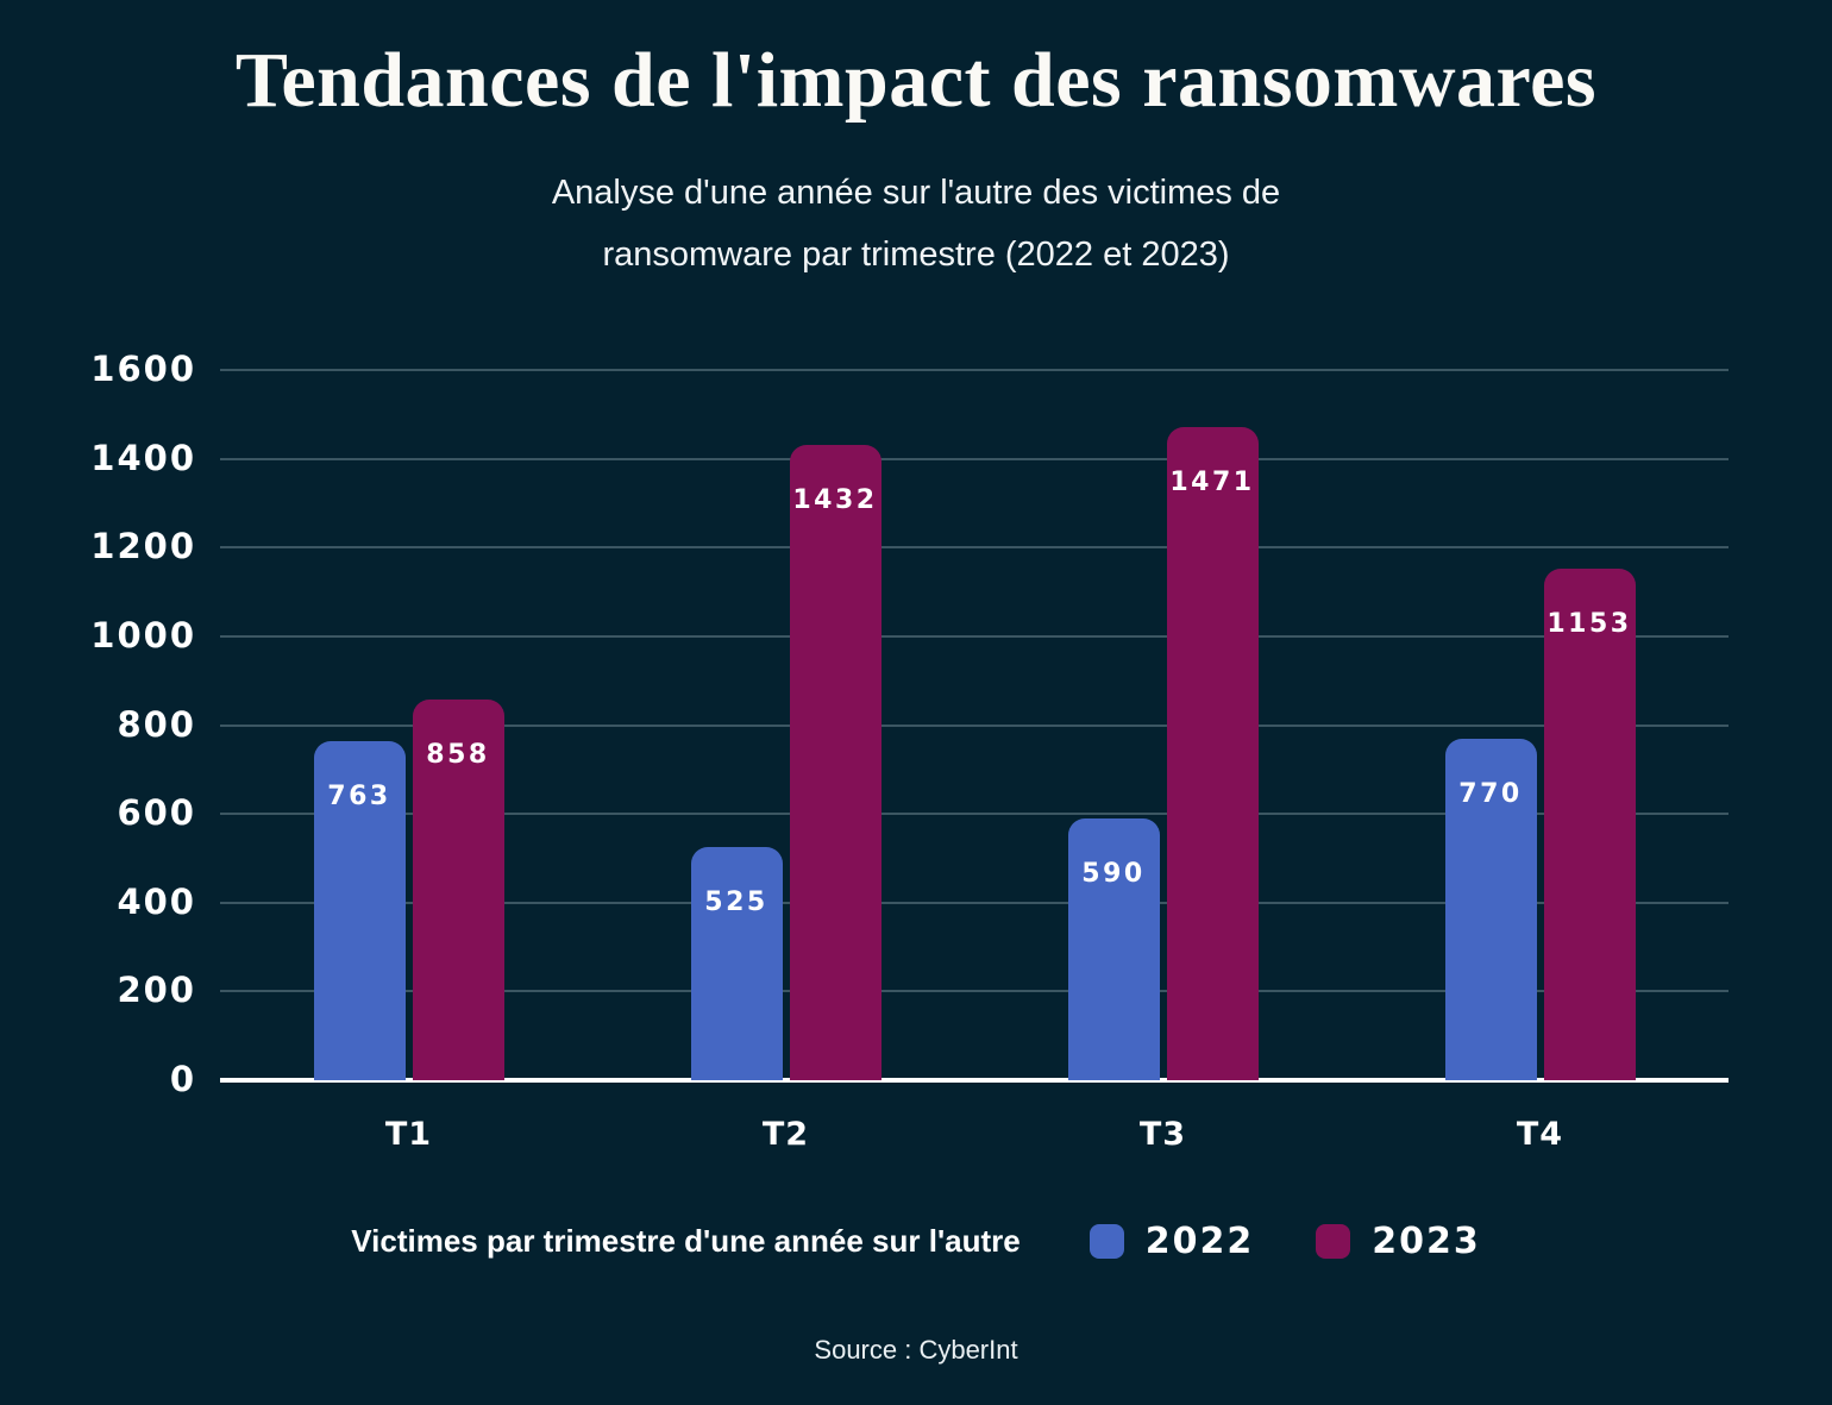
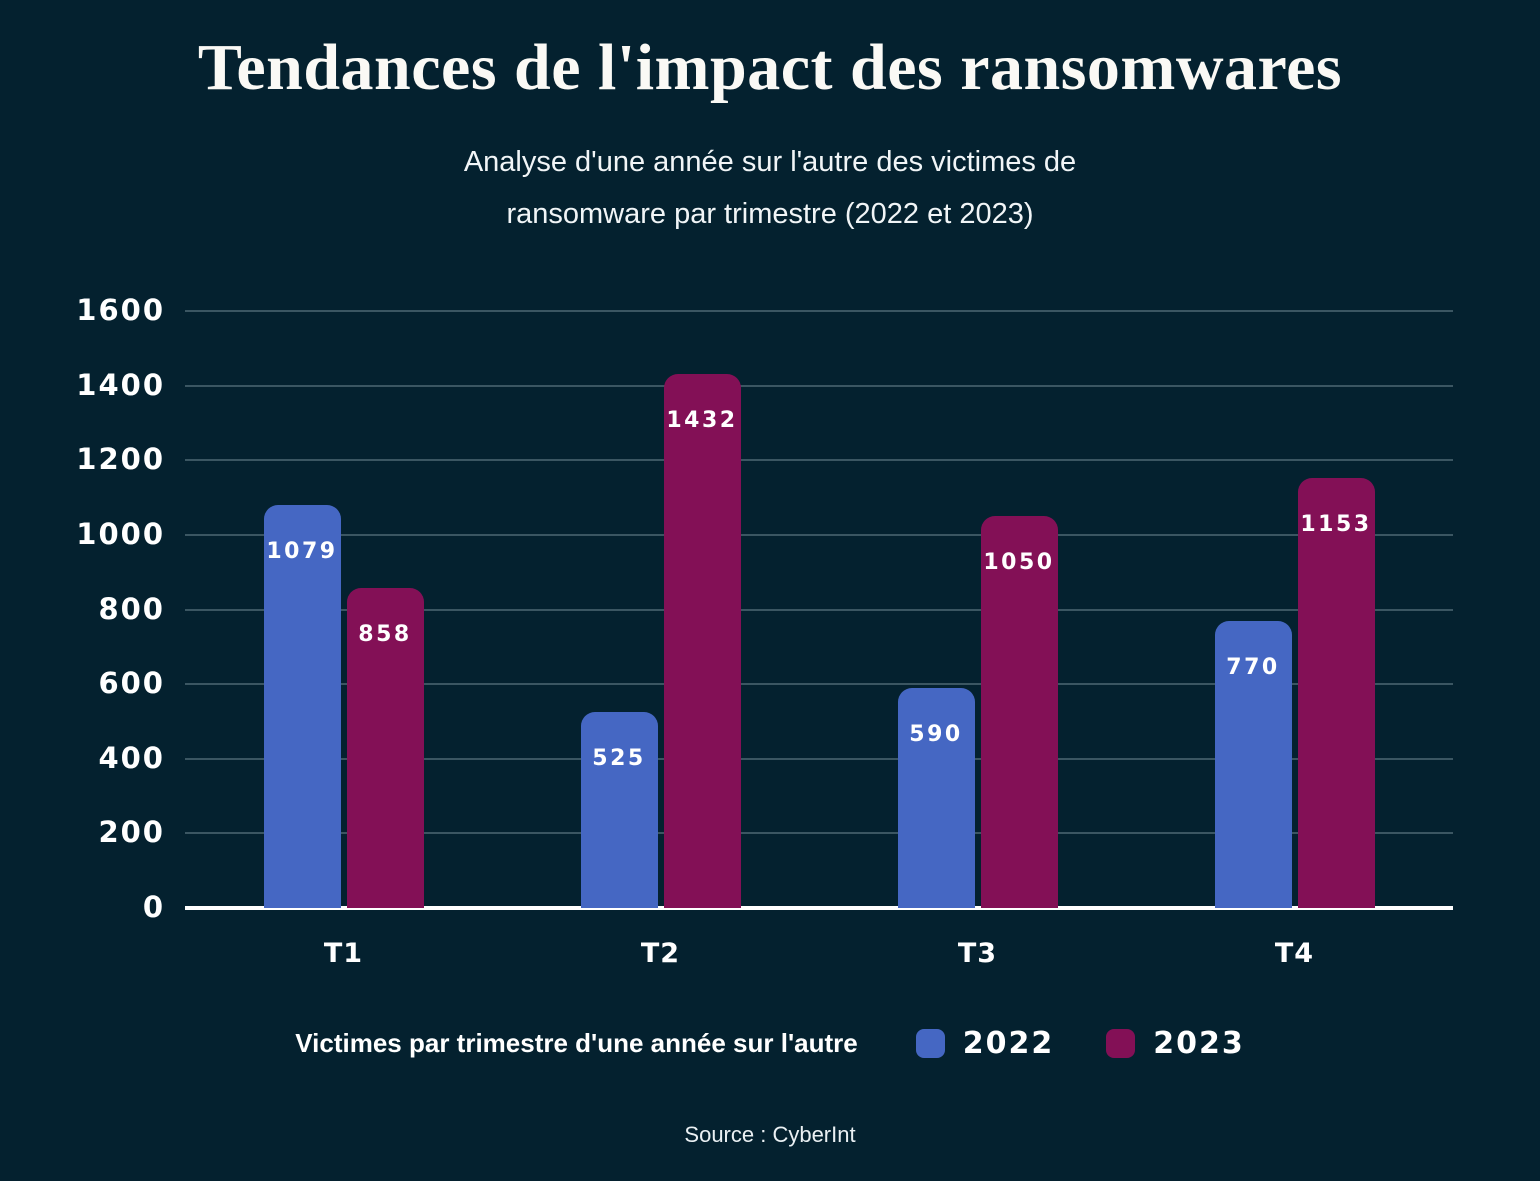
2022/T1: 763 -> 1079
2023/T3: 1471 -> 1050
